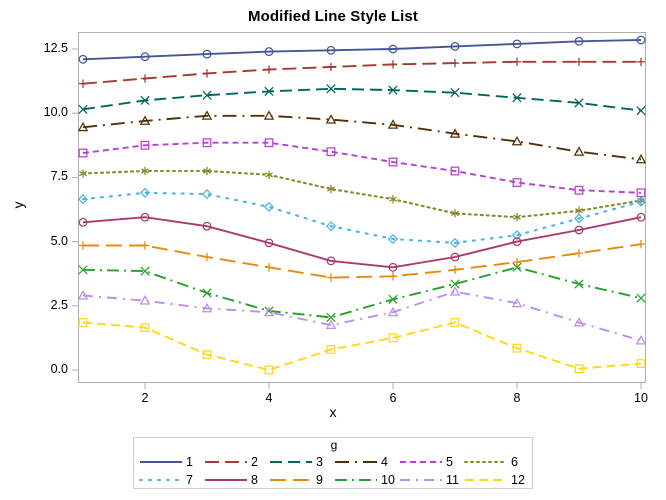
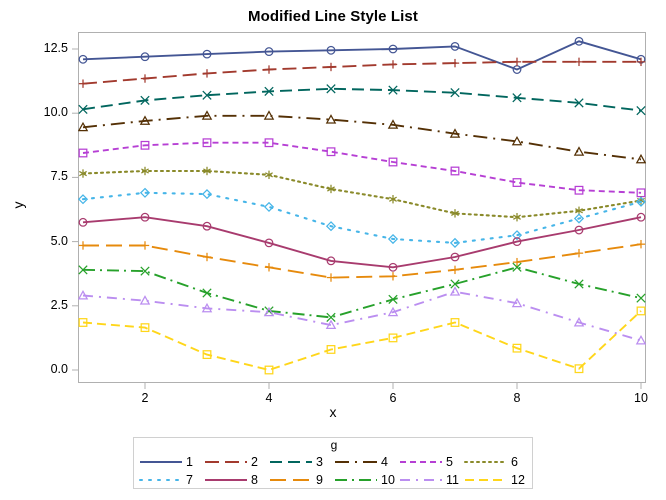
1/8: 12.7 -> 11.7
1/10: 12.8 -> 12.1
12/10: 0.2 -> 2.3
